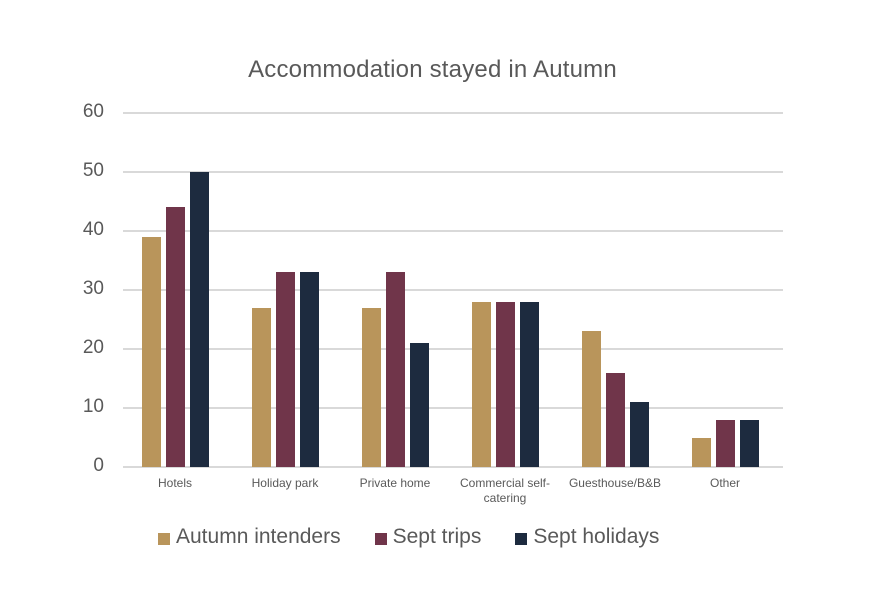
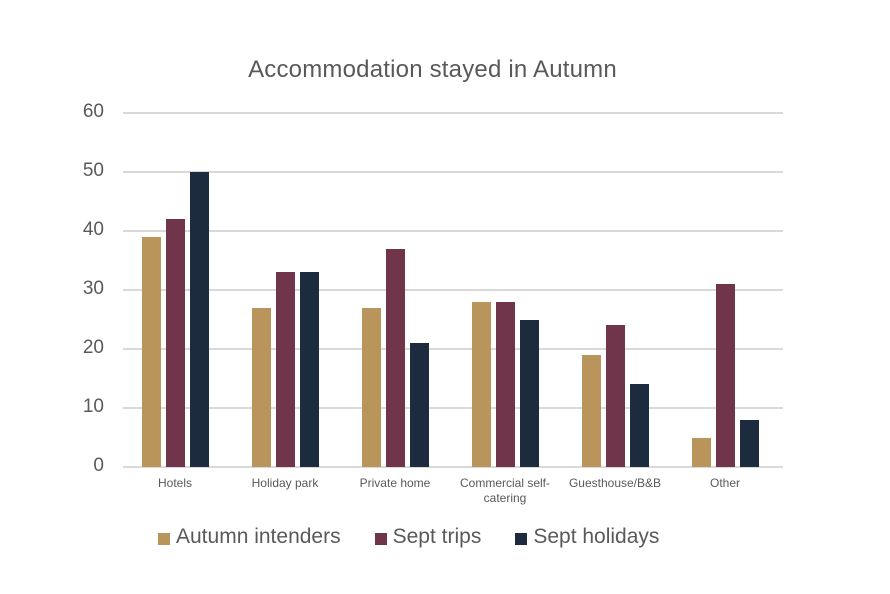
Sept trips/Hotels: 44 -> 42
Sept trips/Private home: 33 -> 37
Sept holidays/Commercial self-catering: 28 -> 25
Autumn intenders/Guesthouse/B&B: 23 -> 19
Sept trips/Guesthouse/B&B: 16 -> 24
Sept holidays/Guesthouse/B&B: 11 -> 14
Sept trips/Other: 8 -> 31
